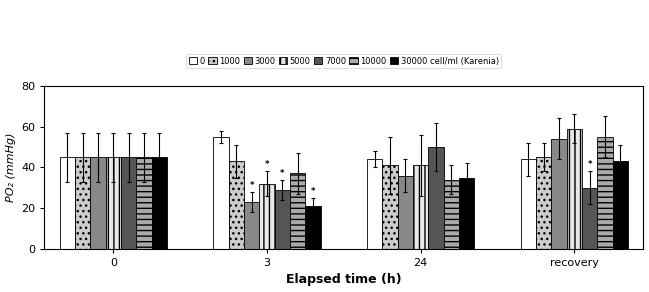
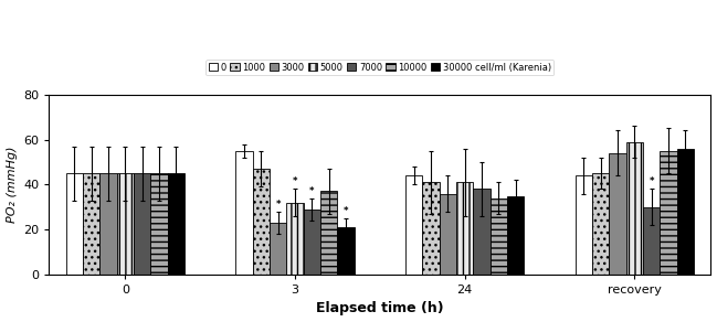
1000/3: 43 -> 47
7000/24: 50 -> 38
30000 cell/ml (Karenia)/recovery: 43 -> 56
